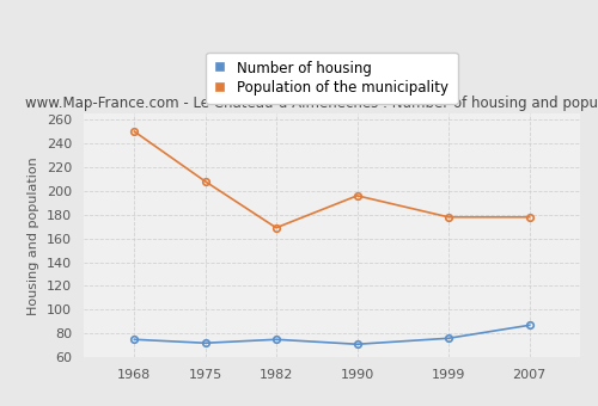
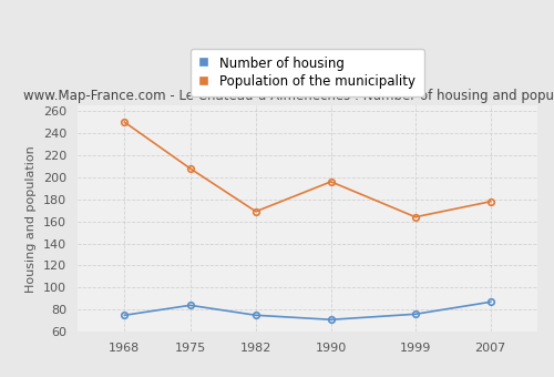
Number of housing/1975: 72 -> 84
Population of the municipality/1999: 178 -> 164
